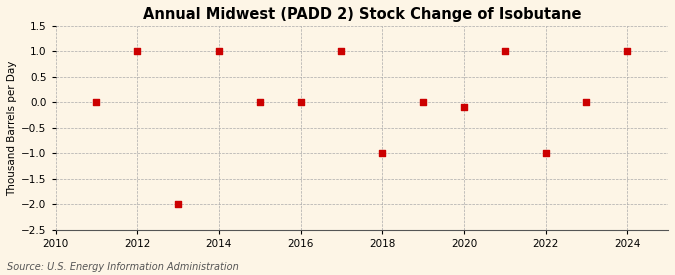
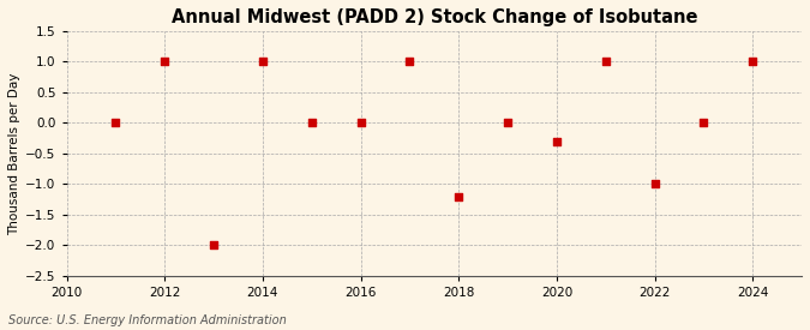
2018: -1.0 -> -1.2
2020: -0.1 -> -0.3
